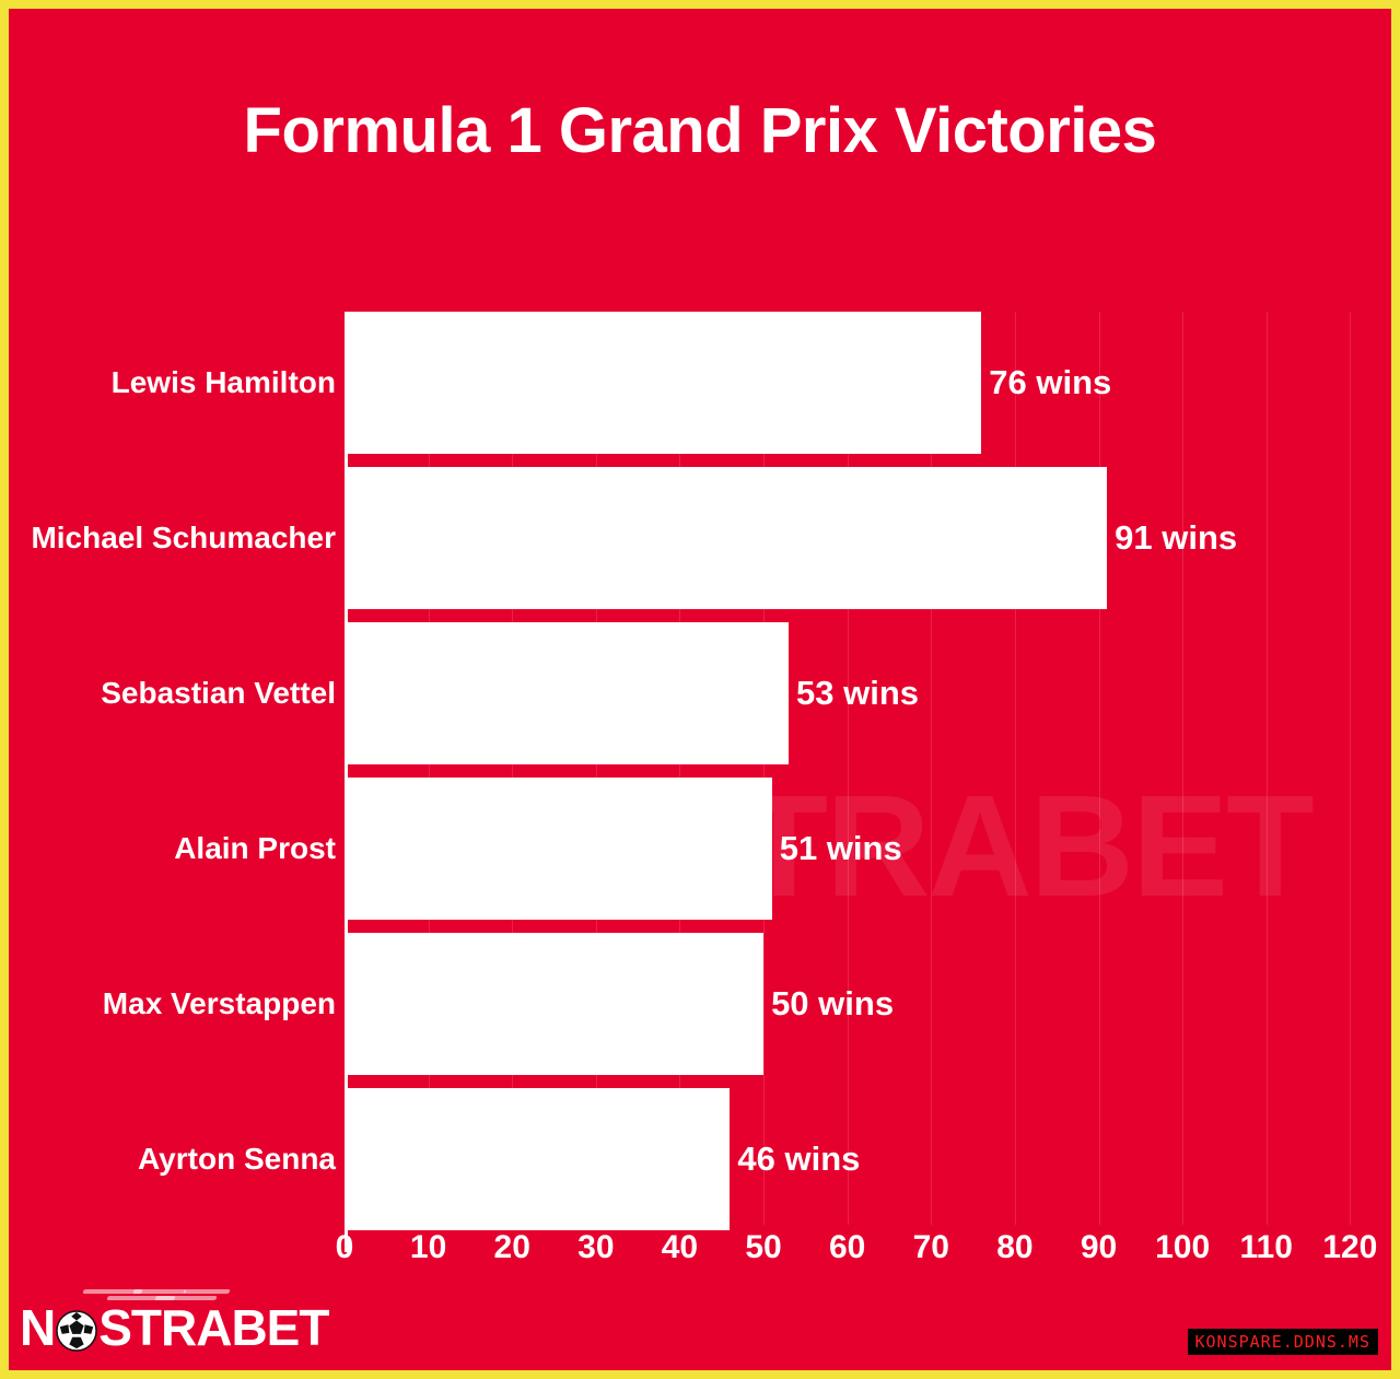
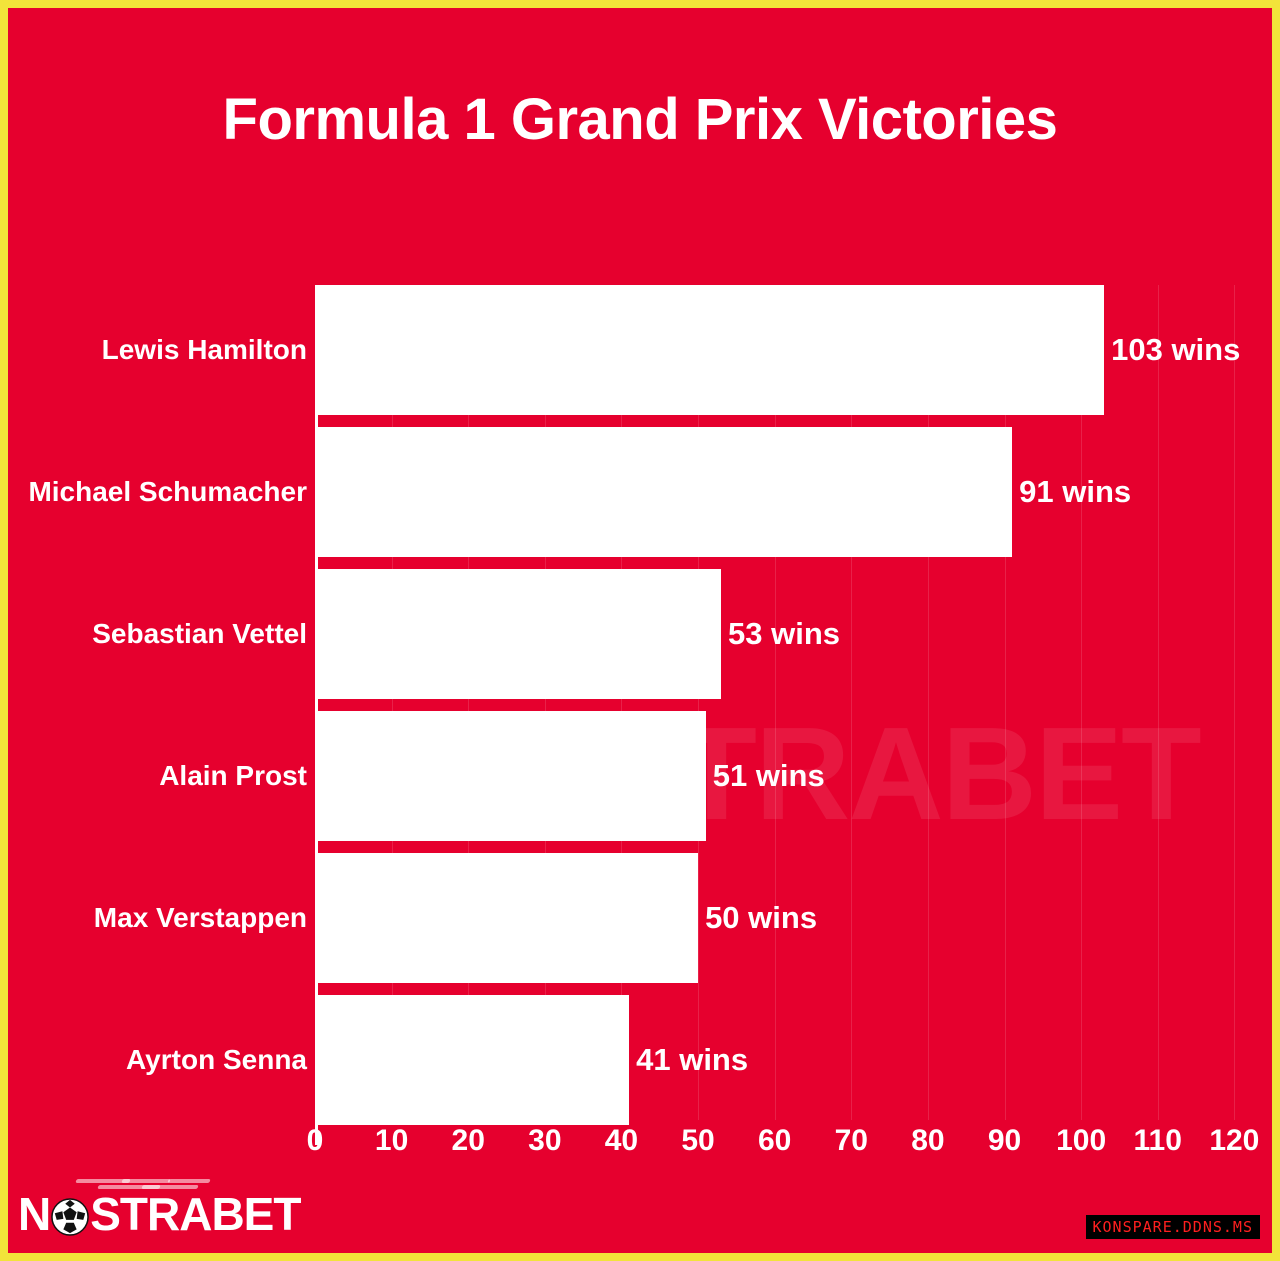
Lewis Hamilton: 76 -> 103
Ayrton Senna: 46 -> 41
